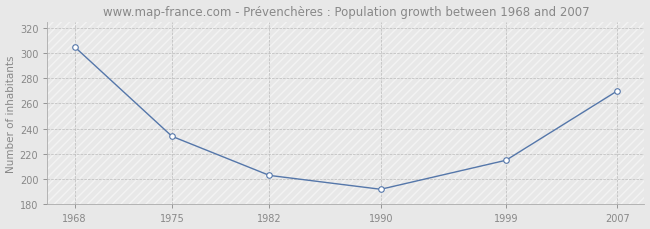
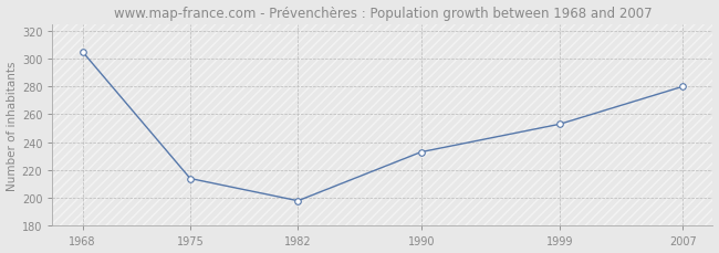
1975: 234 -> 214
1982: 203 -> 198
1990: 192 -> 233
1999: 215 -> 253
2007: 270 -> 280
